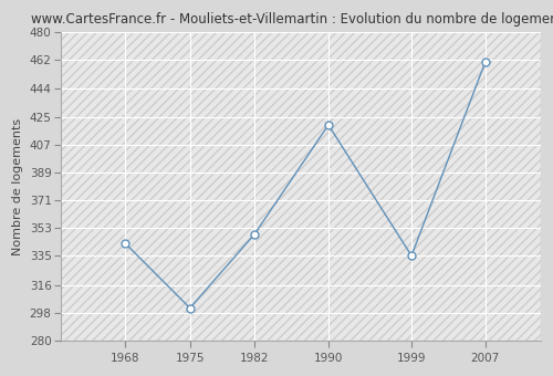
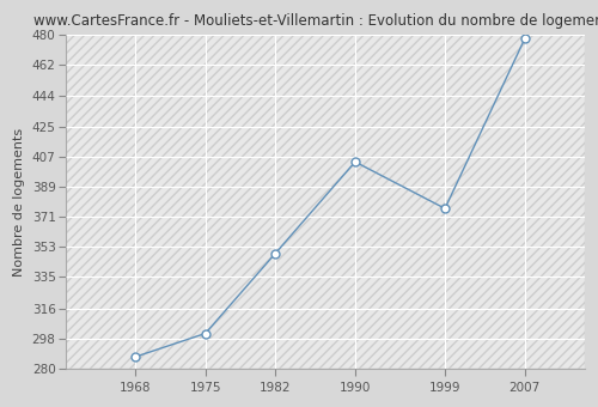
1968: 343 -> 287
1990: 420 -> 404
1999: 335 -> 376
2007: 461 -> 478
